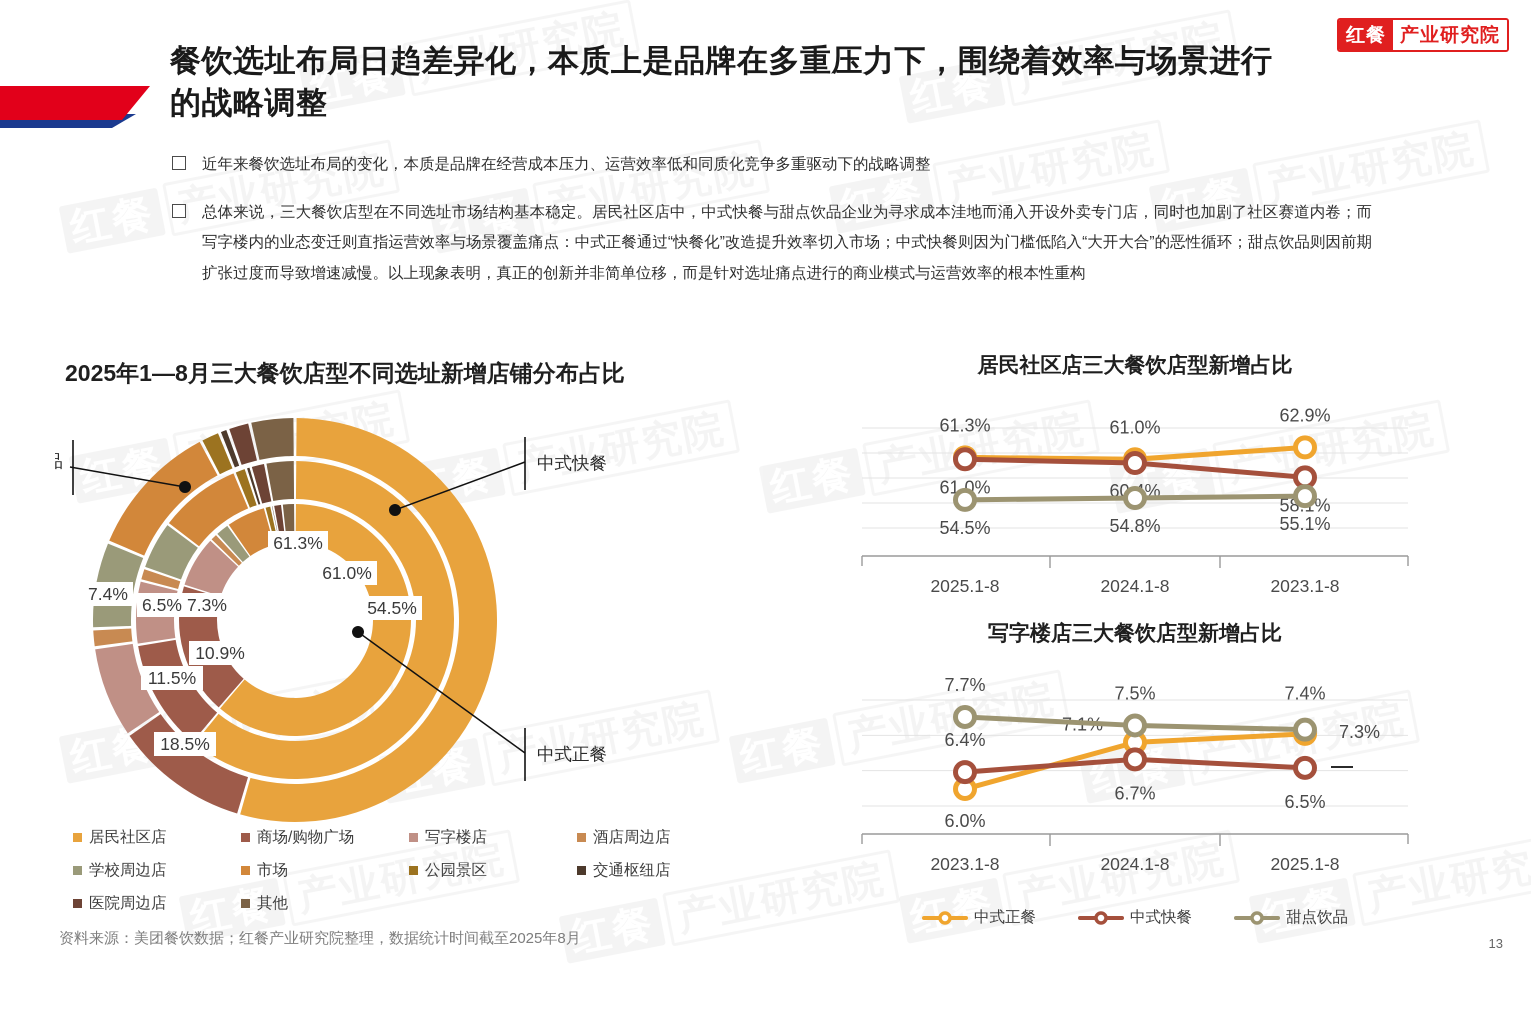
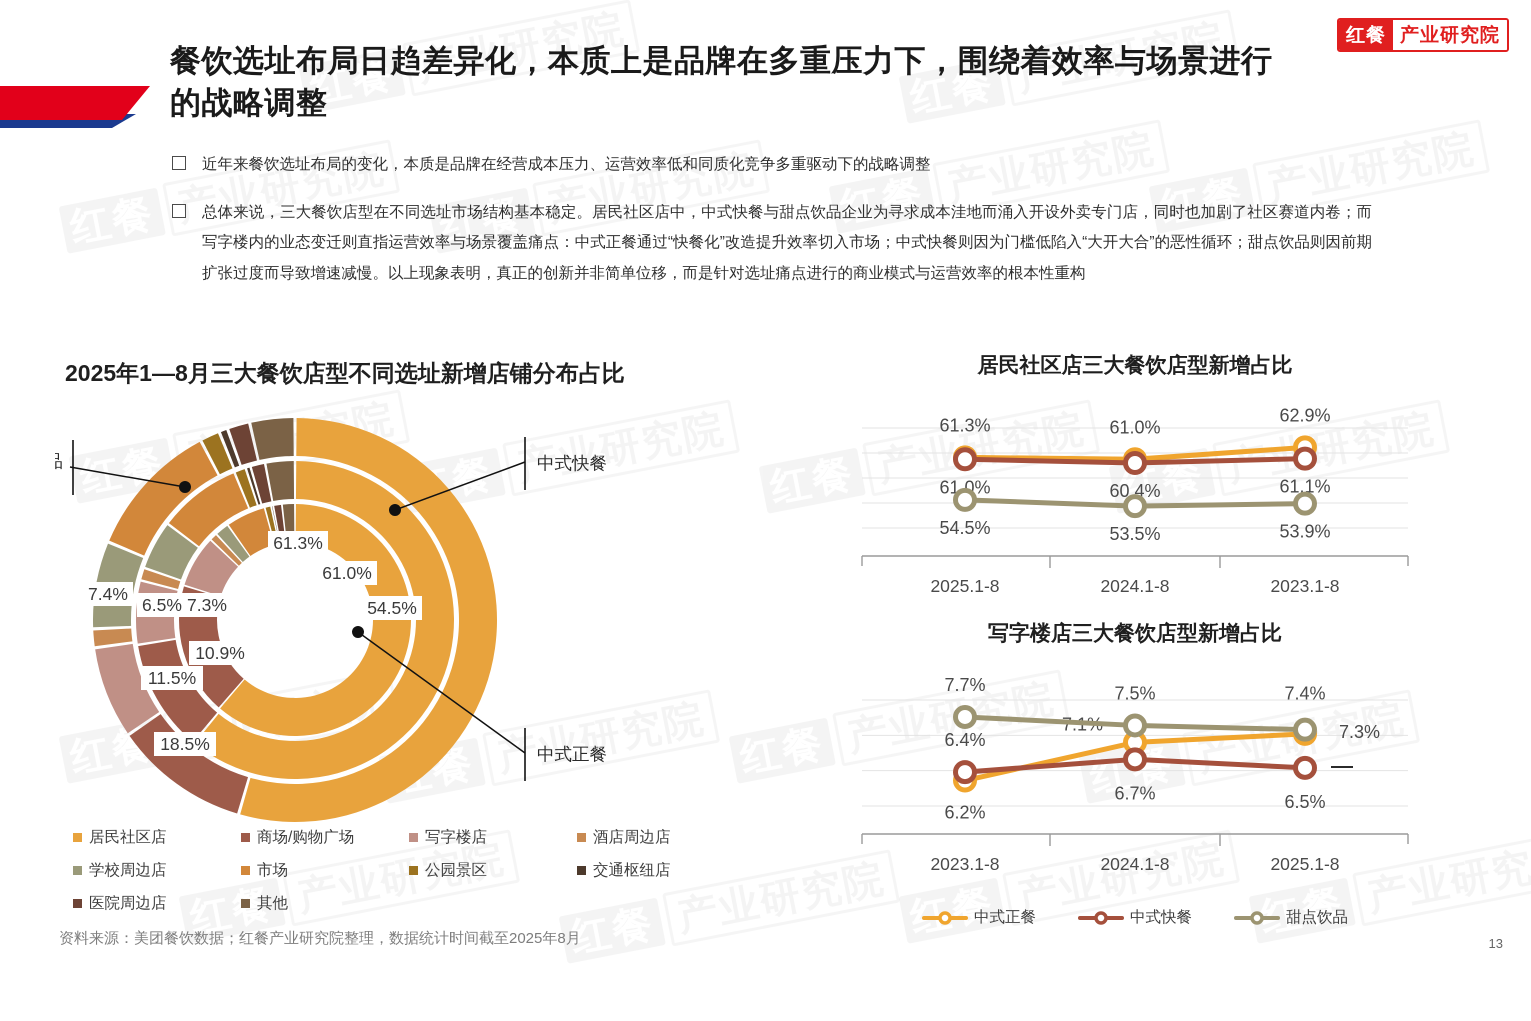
居民社区店三大餐饮店型新增占比/甜点饮品/2024.1-8: 54.8% -> 53.5%
居民社区店三大餐饮店型新增占比/中式快餐/2023.1-8: 58.1% -> 61.1%
居民社区店三大餐饮店型新增占比/甜点饮品/2023.1-8: 55.1% -> 53.9%
写字楼店三大餐饮店型新增占比/中式正餐/2023.1-8: 6.0% -> 6.2%
